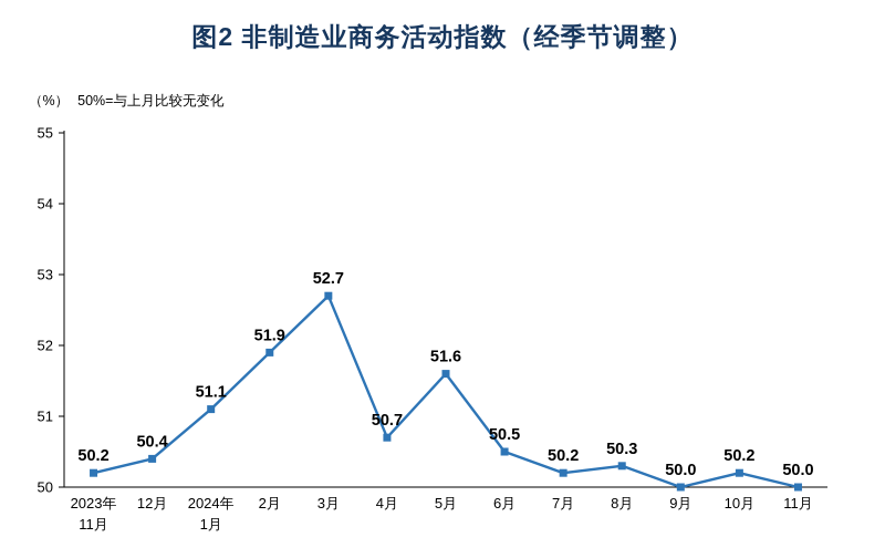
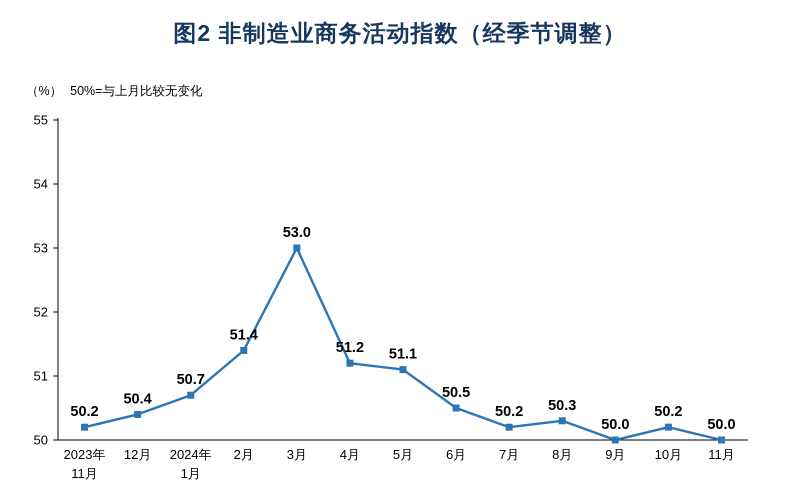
2024年 1月: 51.1 -> 50.7
2月: 51.9 -> 51.4
3月: 52.7 -> 53.0
4月: 50.7 -> 51.2
5月: 51.6 -> 51.1
